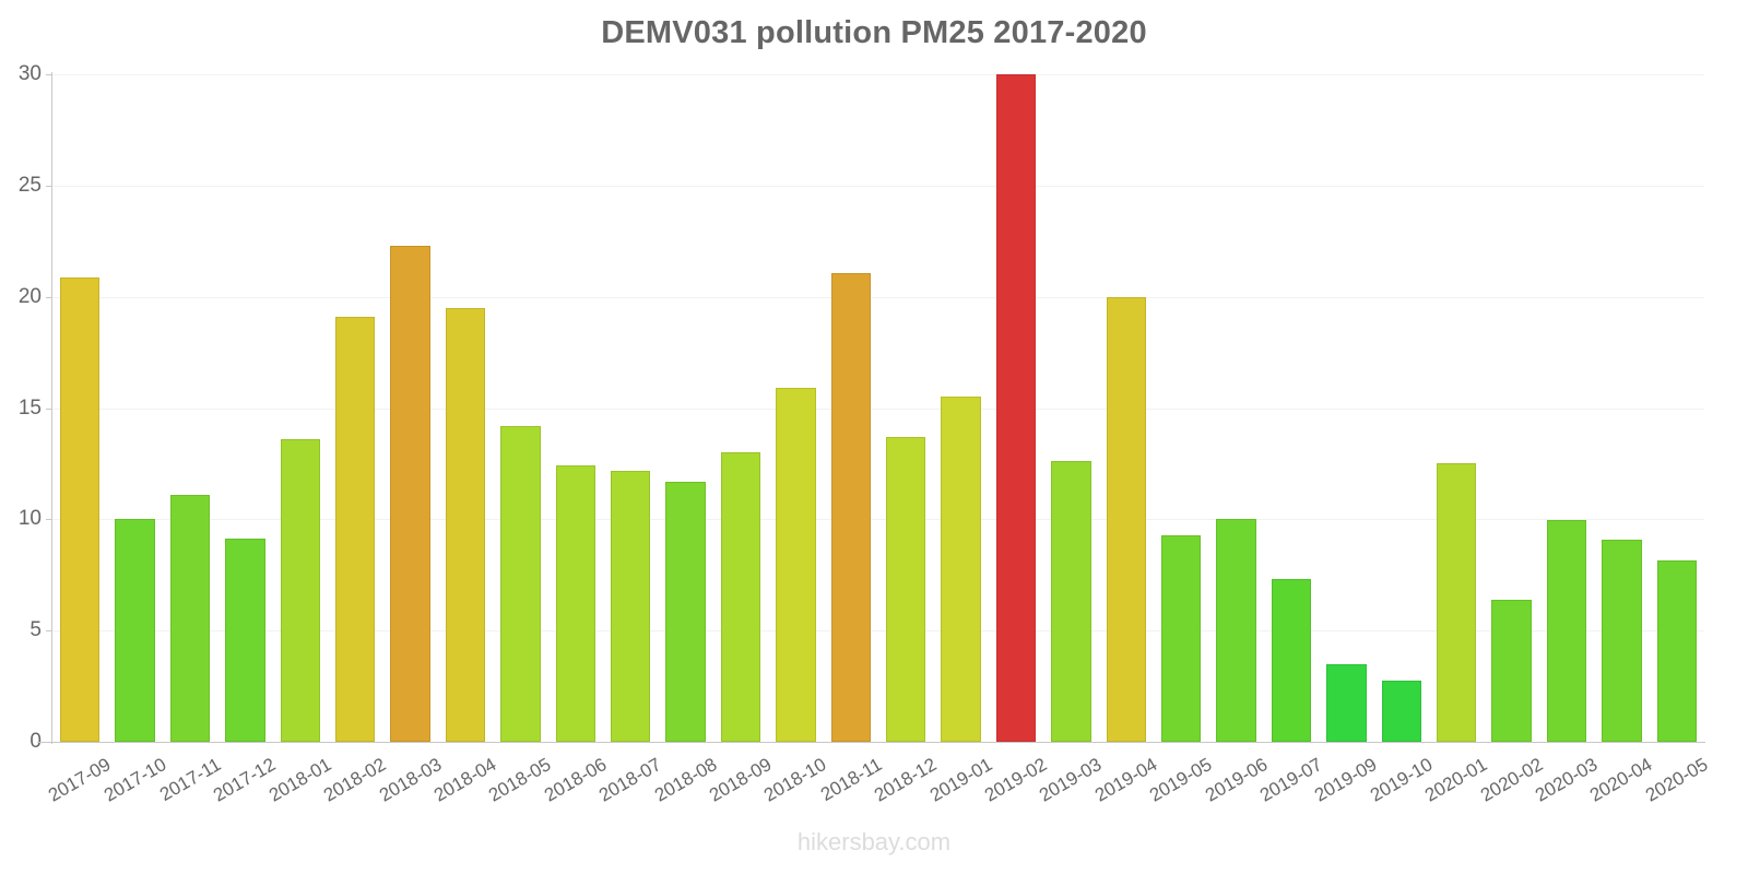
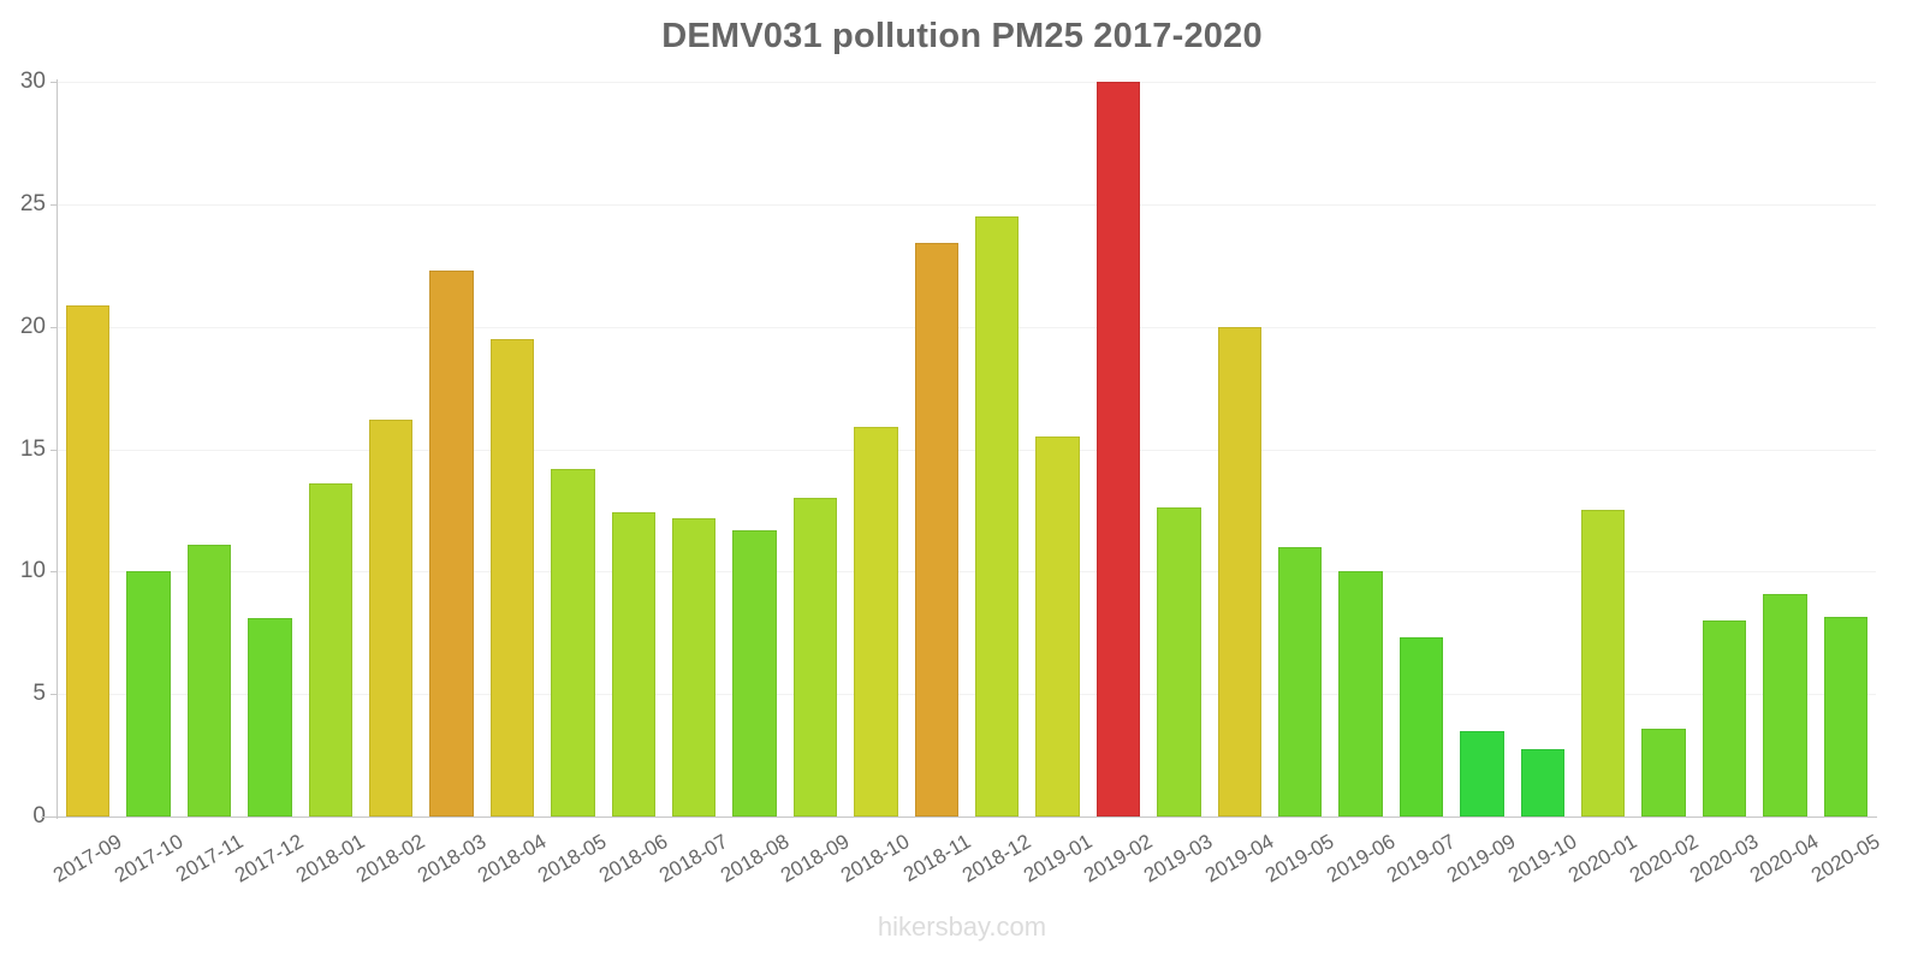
2017-12: 9.2 -> 8.1
2018-02: 19.1 -> 16.2
2018-11: 21.1 -> 23.4
2018-12: 13.7 -> 24.5
2019-05: 9.3 -> 11.0
2020-02: 6.4 -> 3.6
2020-03: 9.9 -> 8.0
